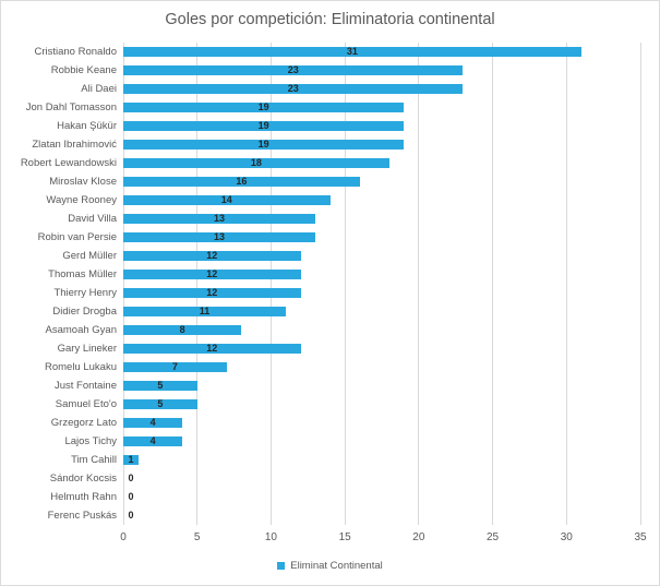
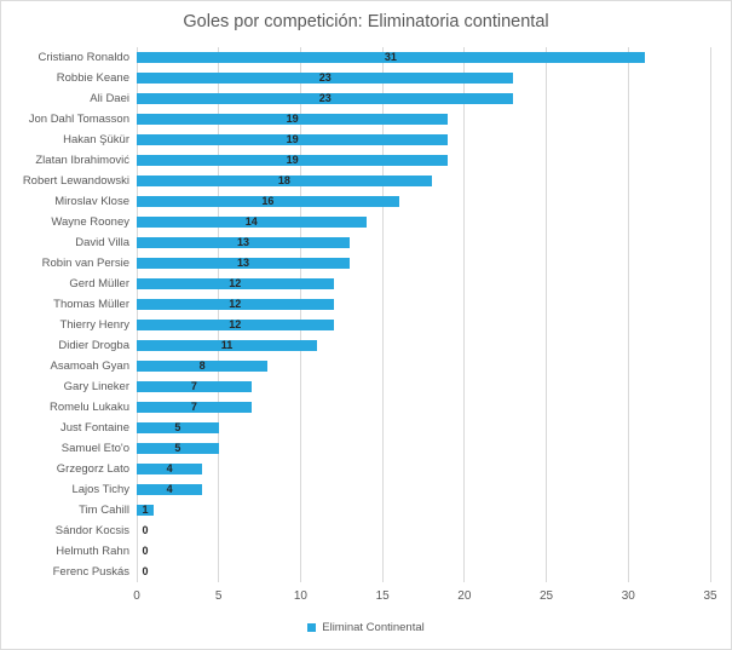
Gary Lineker: 12 -> 7
